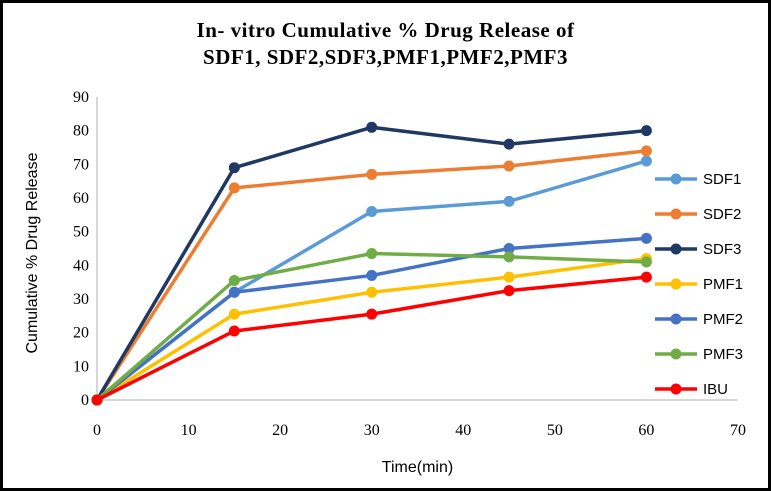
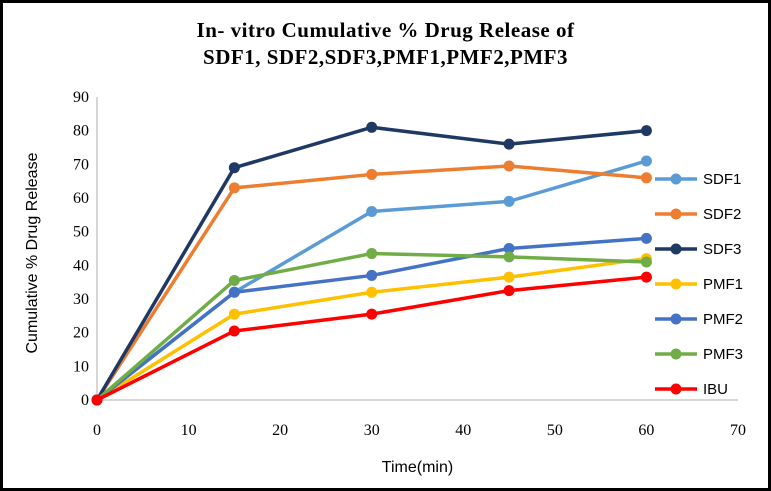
SDF2/60: 74 -> 66
